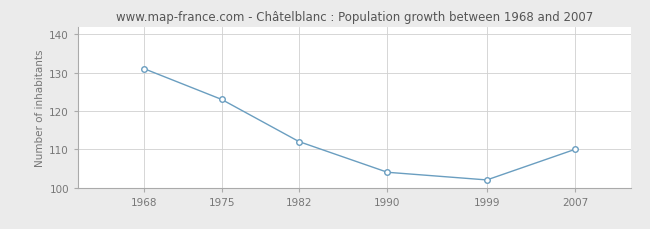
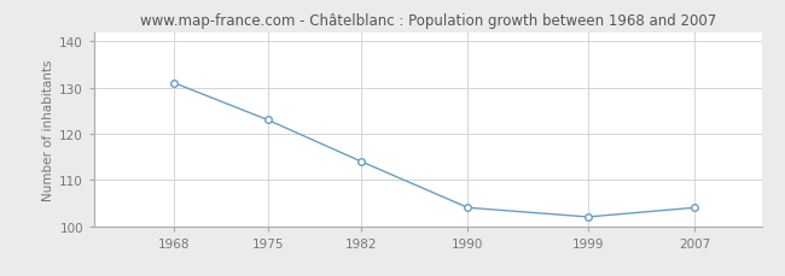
1982: 112 -> 114
2007: 110 -> 104
